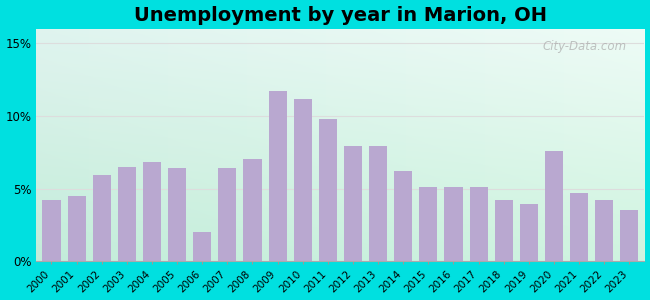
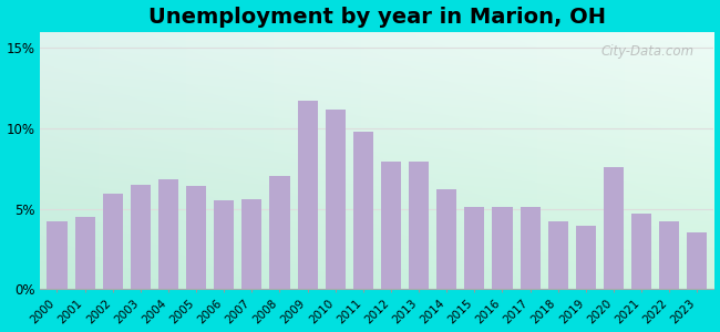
2006: 2.0% -> 5.5%
2007: 6.4% -> 5.6%
